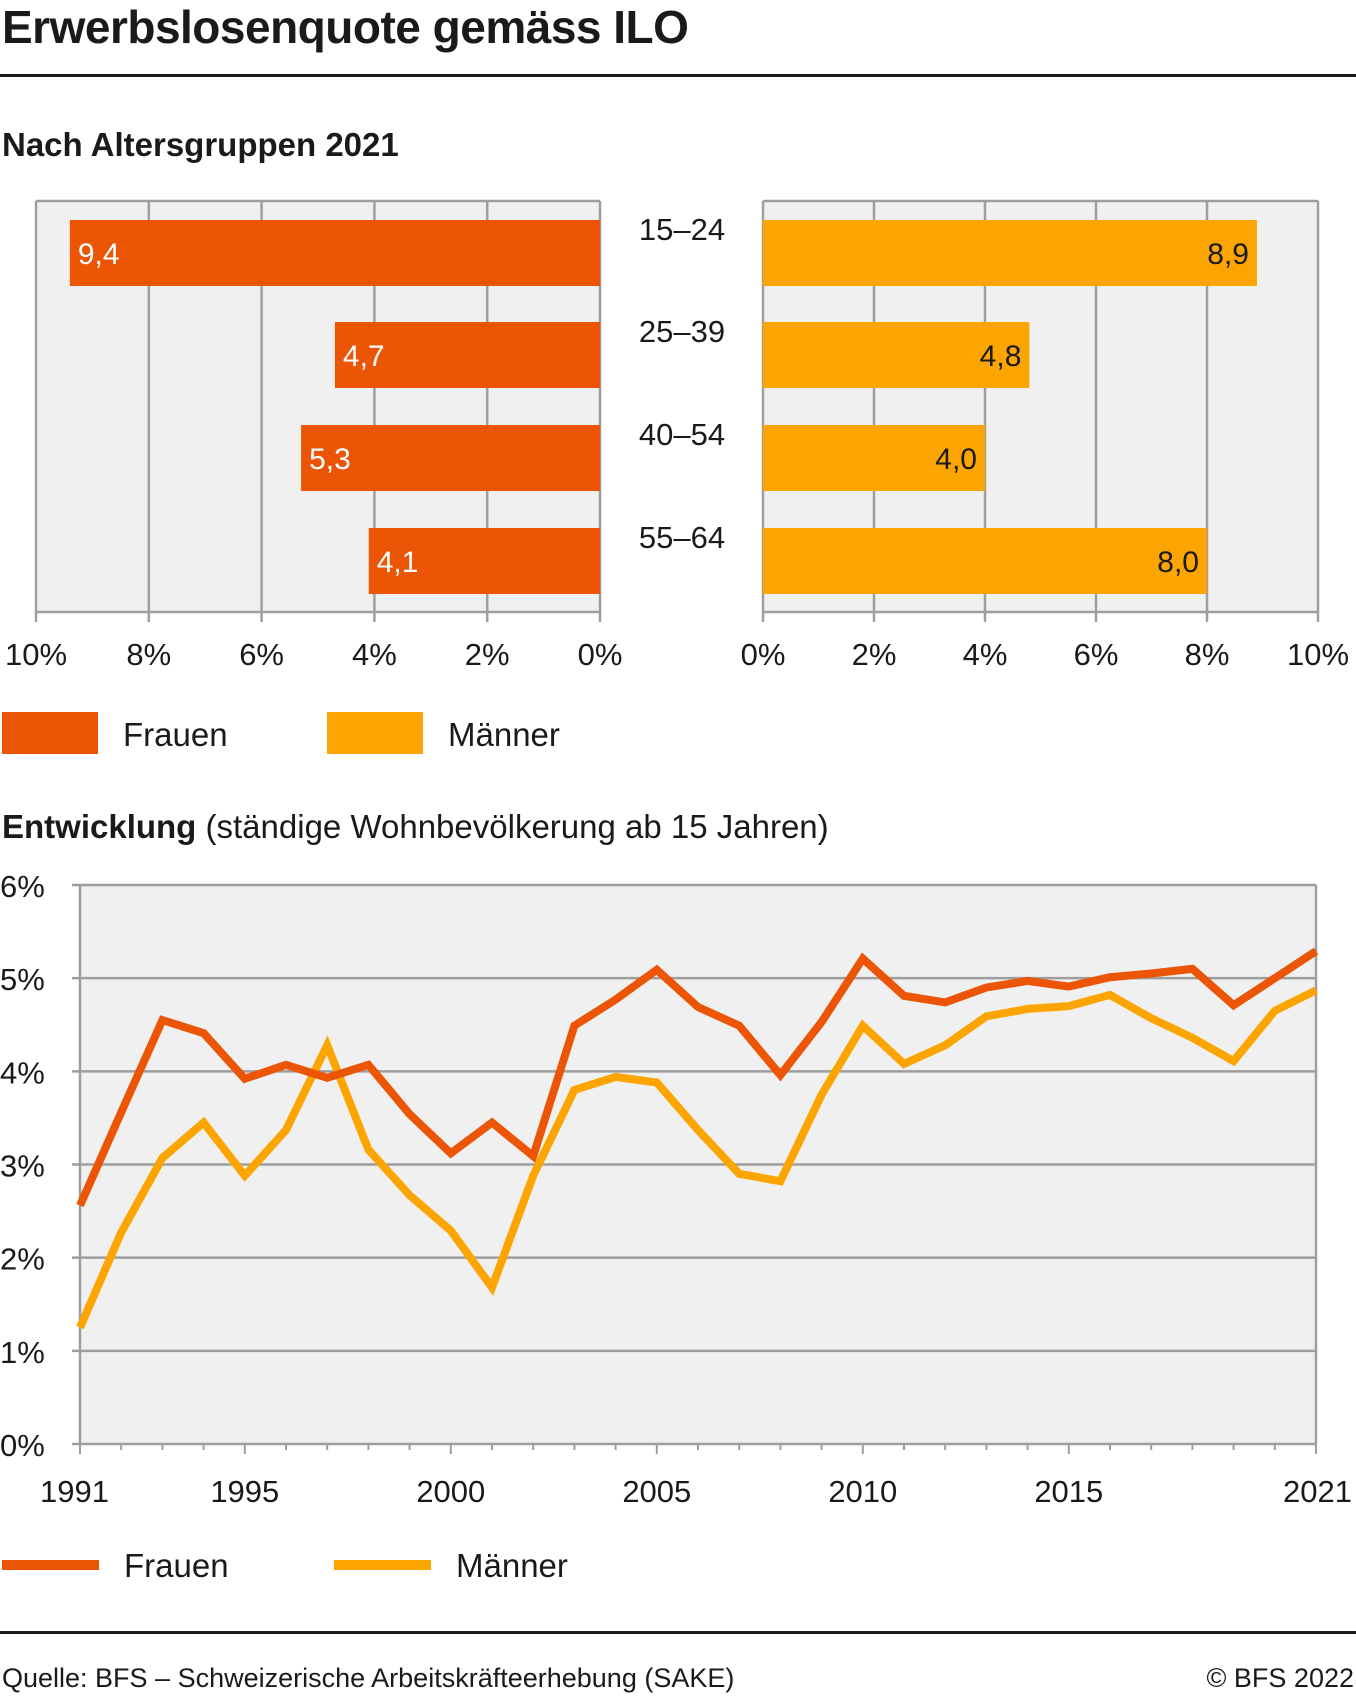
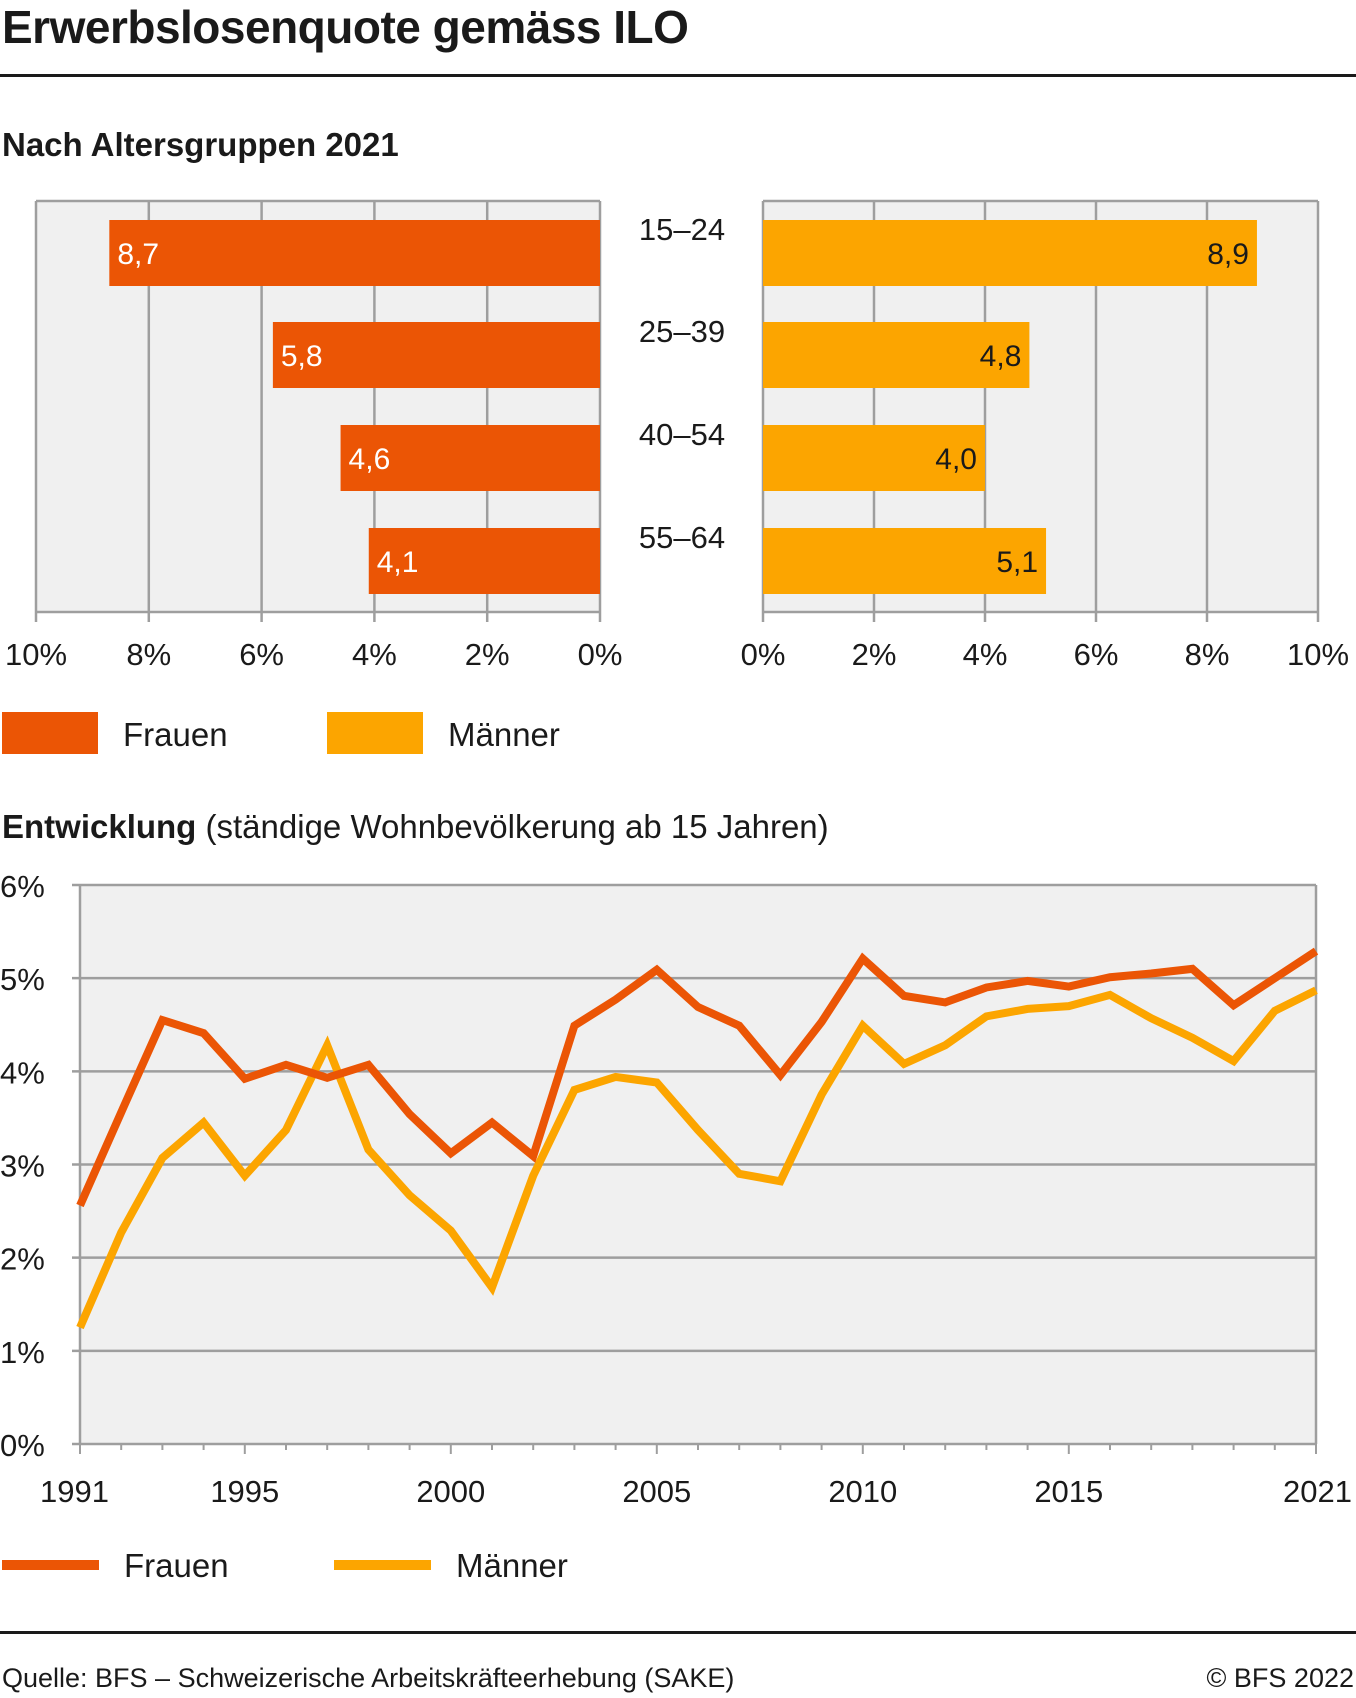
Nach Altersgruppen 2021/Frauen/15–24: 9,4 -> 8,7
Nach Altersgruppen 2021/Frauen/25–39: 4,7 -> 5,8
Nach Altersgruppen 2021/Frauen/40–54: 5,3 -> 4,6
Nach Altersgruppen 2021/Männer/55–64: 8,0 -> 5,1
